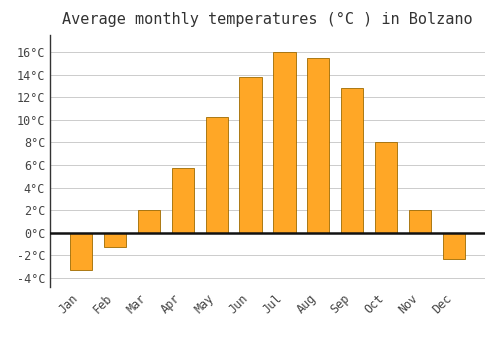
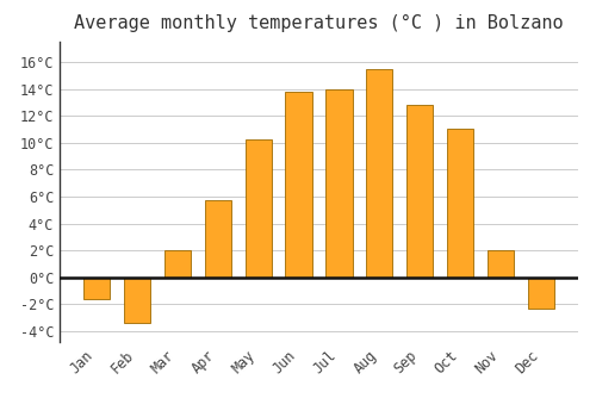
Jan: -3.3°C -> -1.6°C
Feb: -1.3°C -> -3.4°C
Jul: 16.0°C -> 14.0°C
Oct: 8.0°C -> 11.0°C
